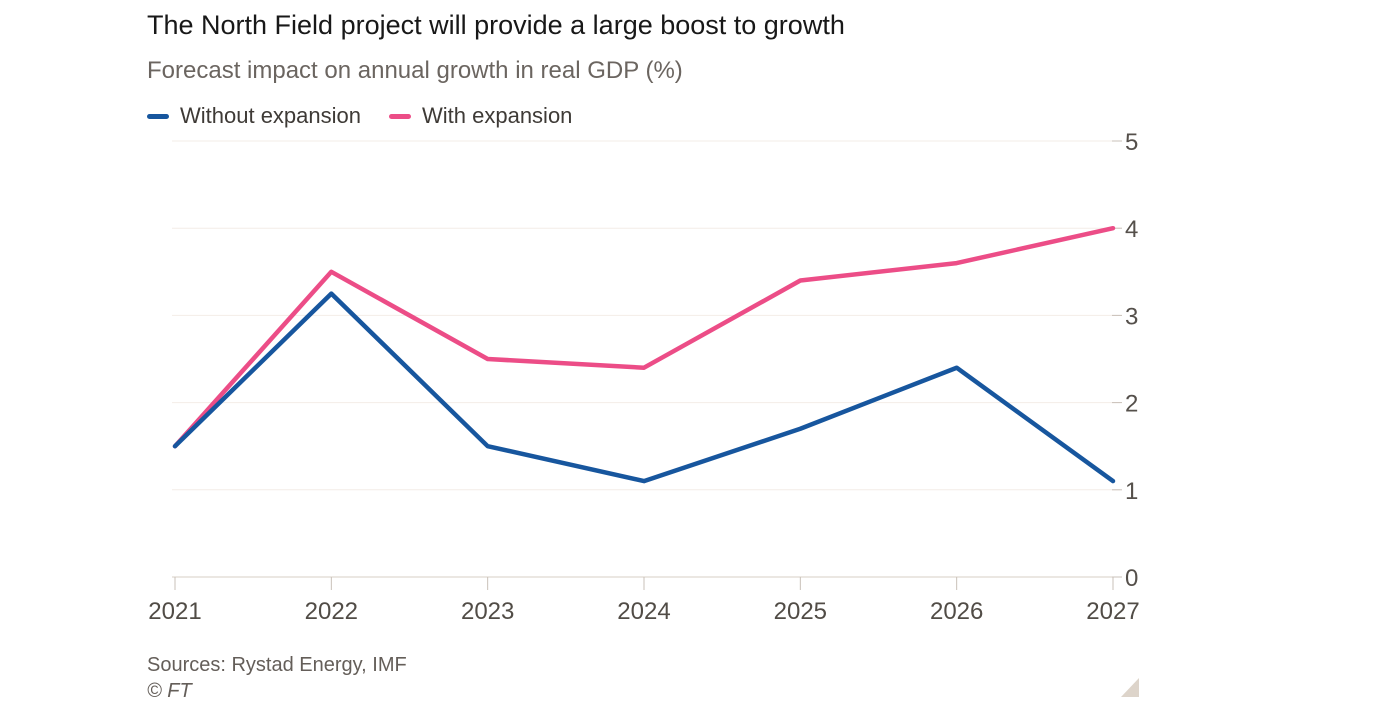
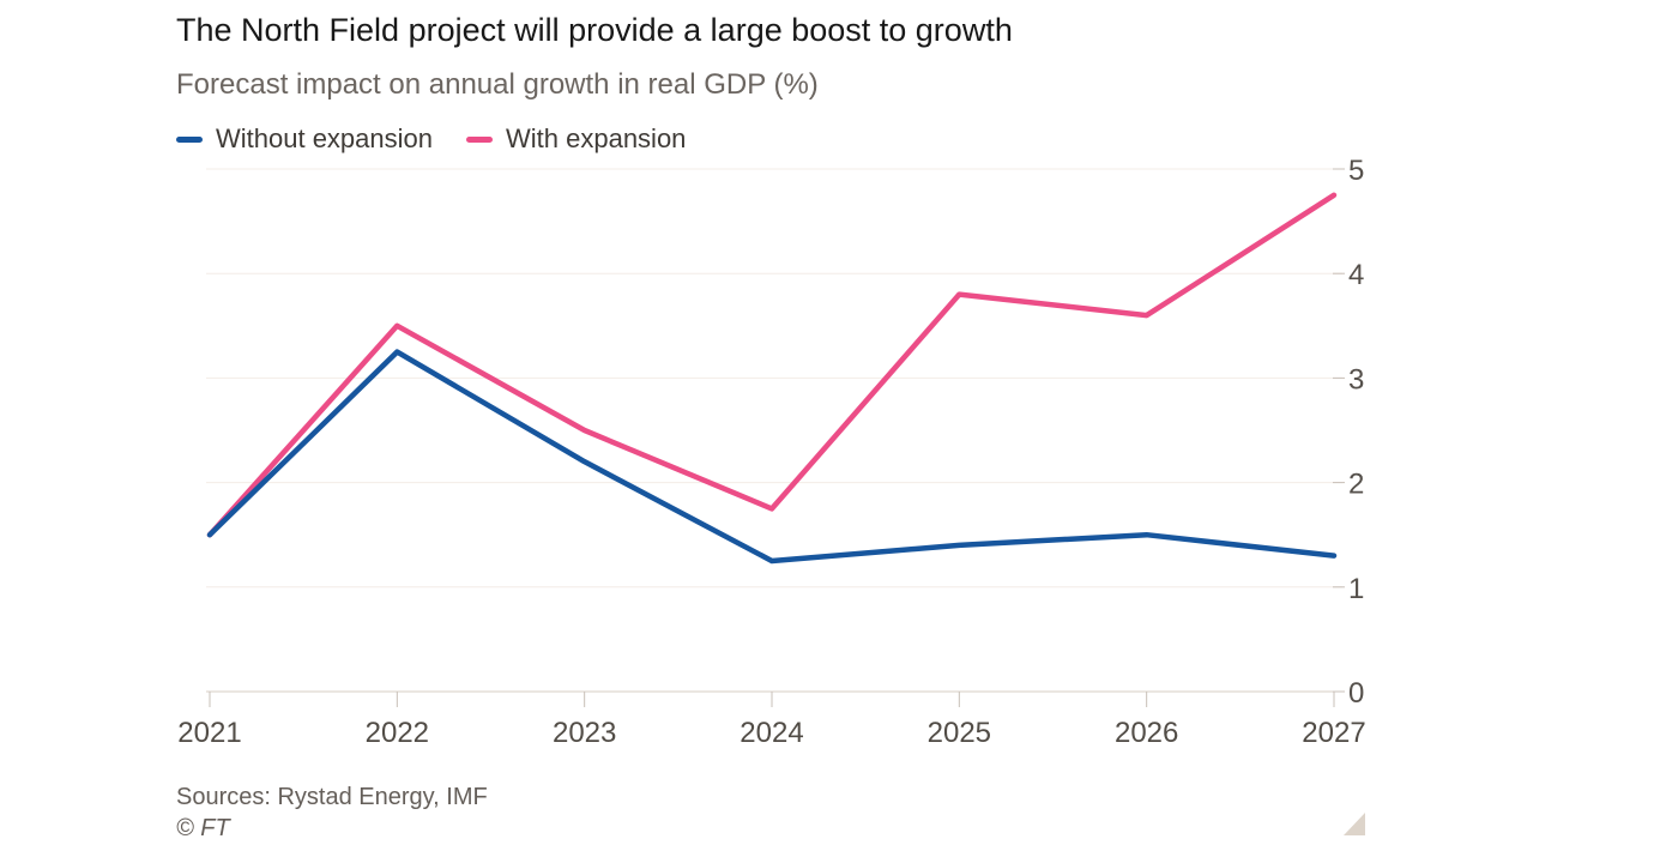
Without expansion/2023: 1.5 -> 2.2
Without expansion/2024: 1.1 -> 1.2
With expansion/2024: 2.4 -> 1.8
Without expansion/2025: 1.7 -> 1.4
With expansion/2025: 3.4 -> 3.8
Without expansion/2026: 2.4 -> 1.5
Without expansion/2027: 1.1 -> 1.3
With expansion/2027: 4.0 -> 4.8
